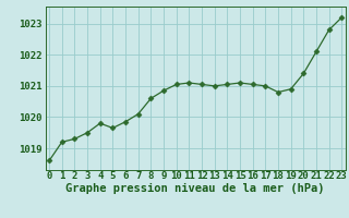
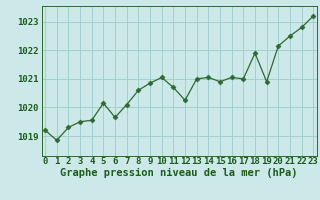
0: 1018.60 -> 1019.20
1: 1019.20 -> 1018.85
4: 1019.80 -> 1019.55
5: 1019.65 -> 1020.15
6: 1019.85 -> 1019.65
11: 1021.10 -> 1020.70
12: 1021.05 -> 1020.25
15: 1021.10 -> 1020.90
18: 1020.80 -> 1021.90
20: 1021.40 -> 1022.15
21: 1022.10 -> 1022.50
